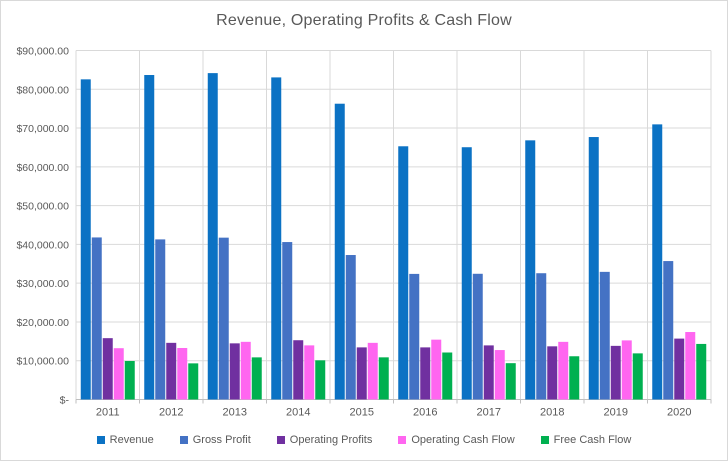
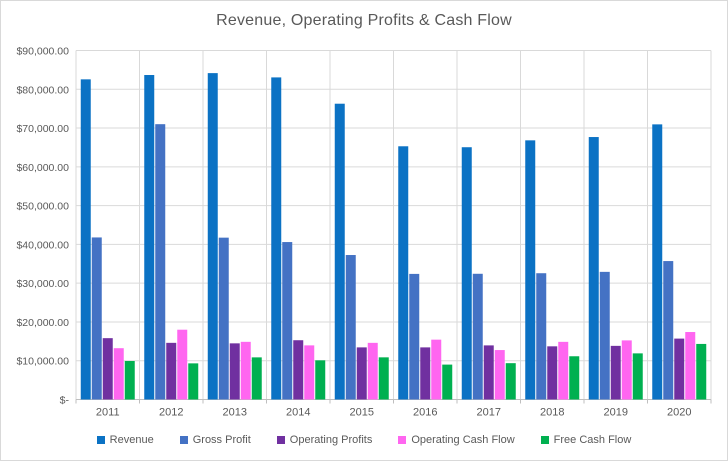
Gross Profit/2012: $41000 -> $71000
Operating Cash Flow/2012: $13000 -> $18000
Free Cash Flow/2016: $12000 -> $9000
